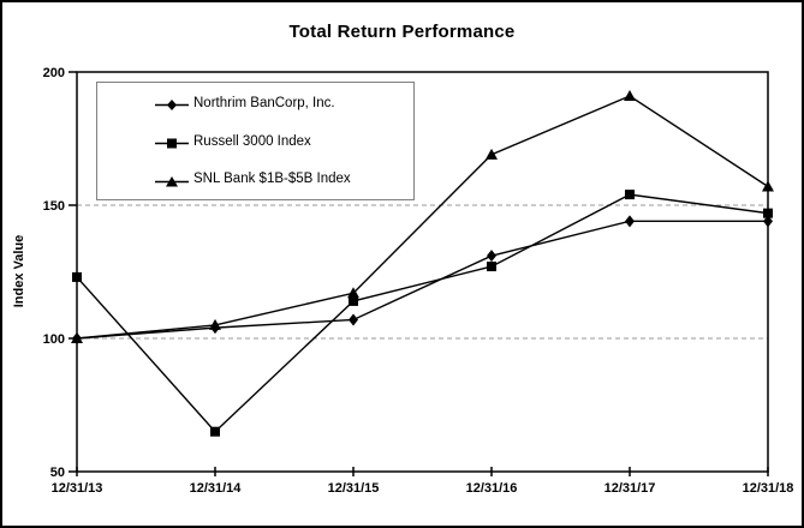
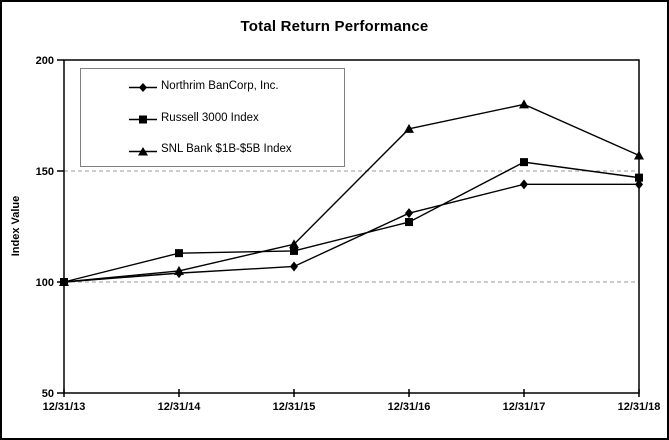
Russell 3000 Index/12/31/13: 123 -> 100
Russell 3000 Index/12/31/14: 65 -> 113
SNL Bank $1B-$5B Index/12/31/17: 191 -> 180
